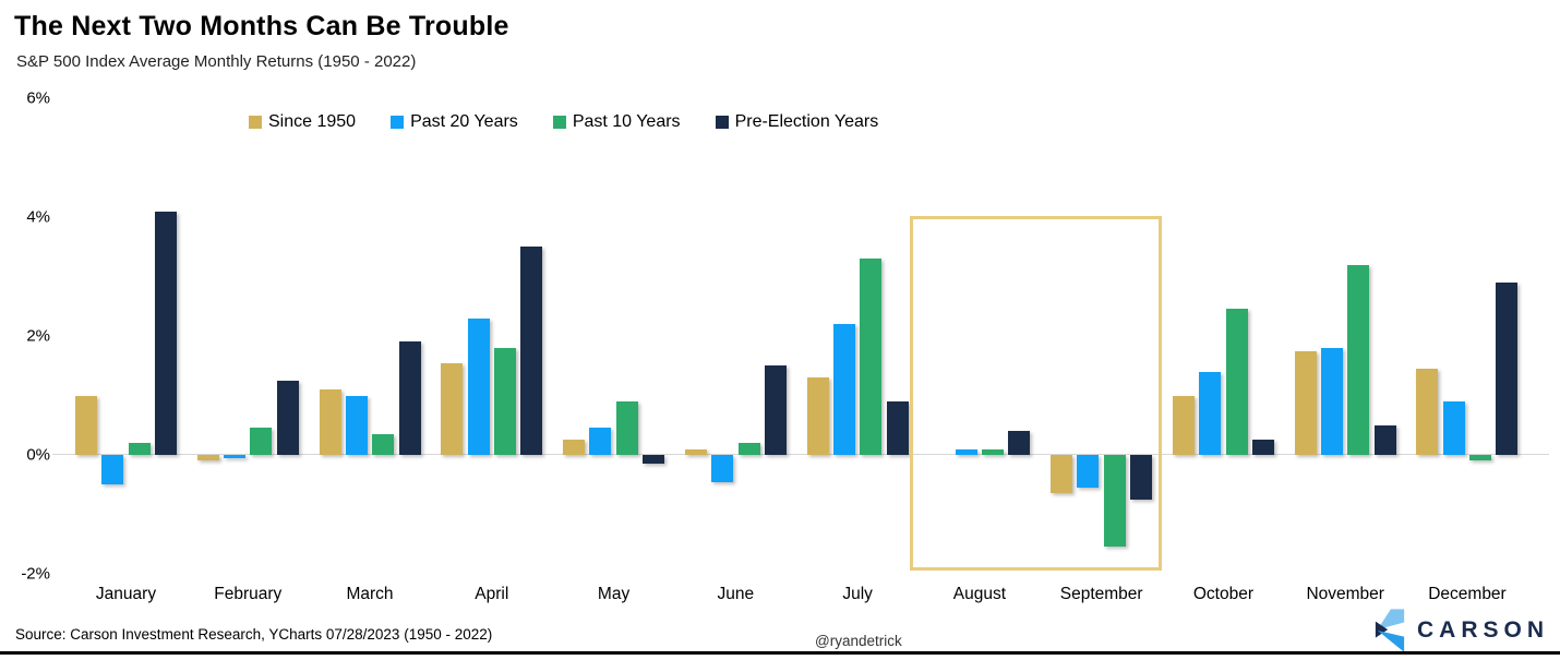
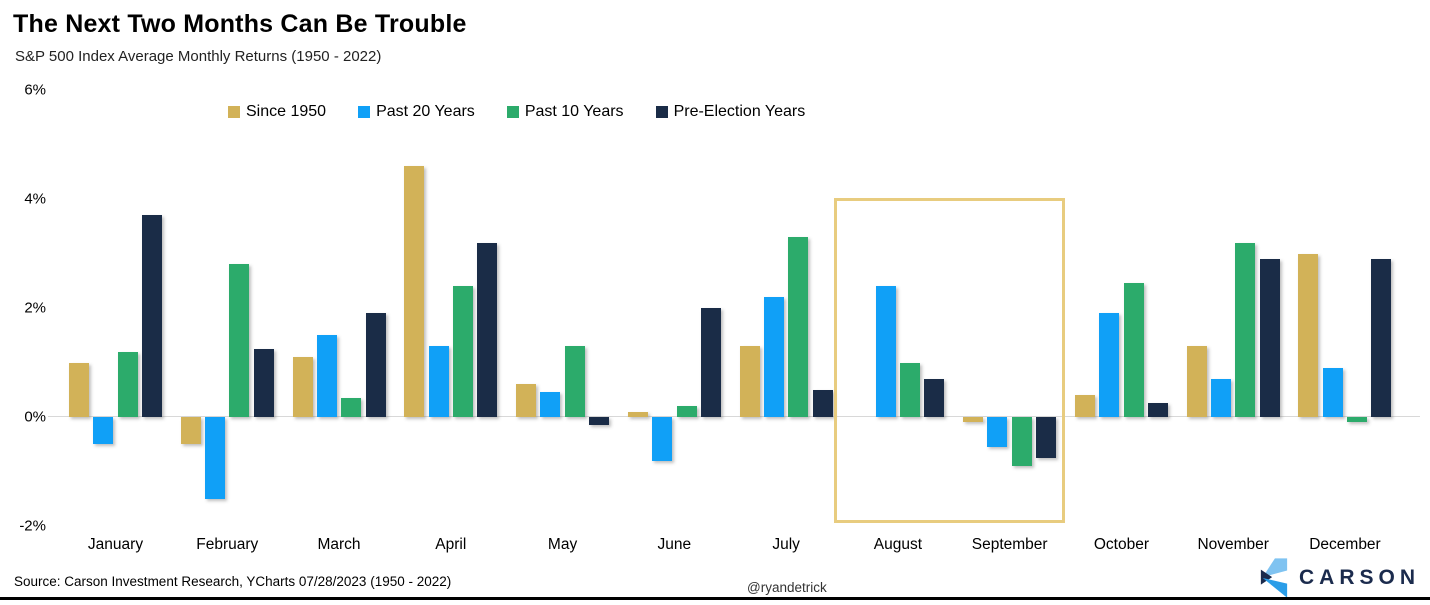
Past 10 Years/January: 0.2% -> 1.2%
Pre-Election Years/January: 4.1% -> 3.7%
Since 1950/February: -0.1% -> -0.5%
Past 20 Years/February: -0.1% -> -1.5%
Past 10 Years/February: 0.5% -> 2.8%
Past 20 Years/March: 1.0% -> 1.5%
Since 1950/April: 1.6% -> 4.6%
Past 20 Years/April: 2.3% -> 1.3%
Past 10 Years/April: 1.8% -> 2.4%
Pre-Election Years/April: 3.5% -> 3.2%
Since 1950/May: 0.2% -> 0.6%
Past 10 Years/May: 0.9% -> 1.3%
Past 20 Years/June: -0.5% -> -0.8%
Pre-Election Years/June: 1.5% -> 2.0%
Pre-Election Years/July: 0.9% -> 0.5%
Past 20 Years/August: 0.1% -> 2.4%
Past 10 Years/August: 0.1% -> 1.0%
Pre-Election Years/August: 0.4% -> 0.7%
Since 1950/September: -0.7% -> -0.1%
Past 10 Years/September: -1.6% -> -0.9%
Since 1950/October: 1.0% -> 0.4%
Past 20 Years/October: 1.4% -> 1.9%
Since 1950/November: 1.8% -> 1.3%
Past 20 Years/November: 1.8% -> 0.7%
Pre-Election Years/November: 0.5% -> 2.9%
Since 1950/December: 1.4% -> 3.0%
